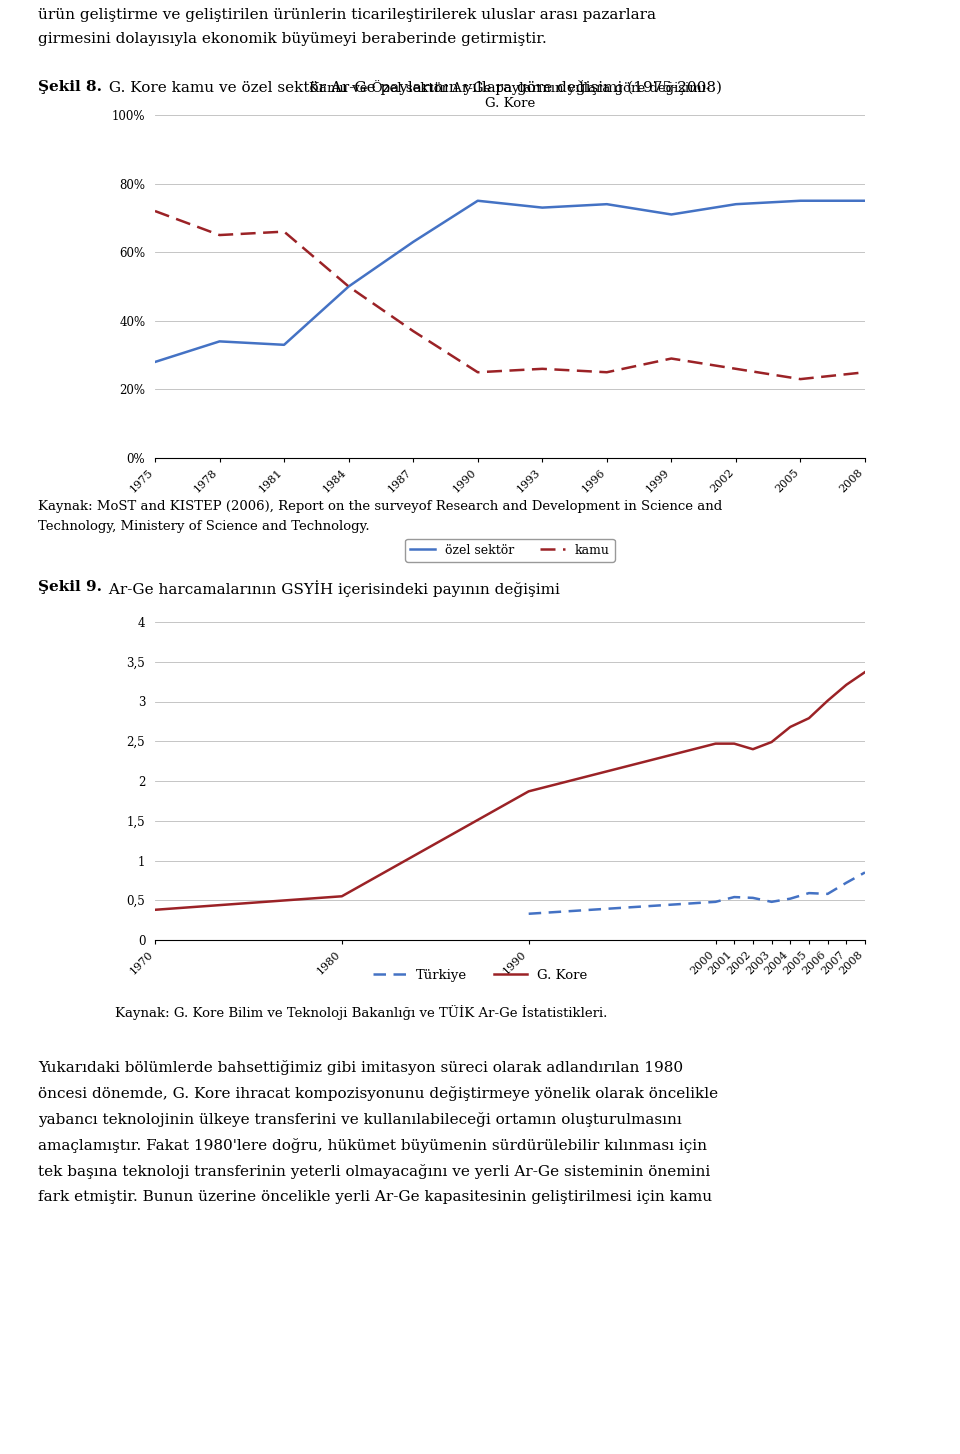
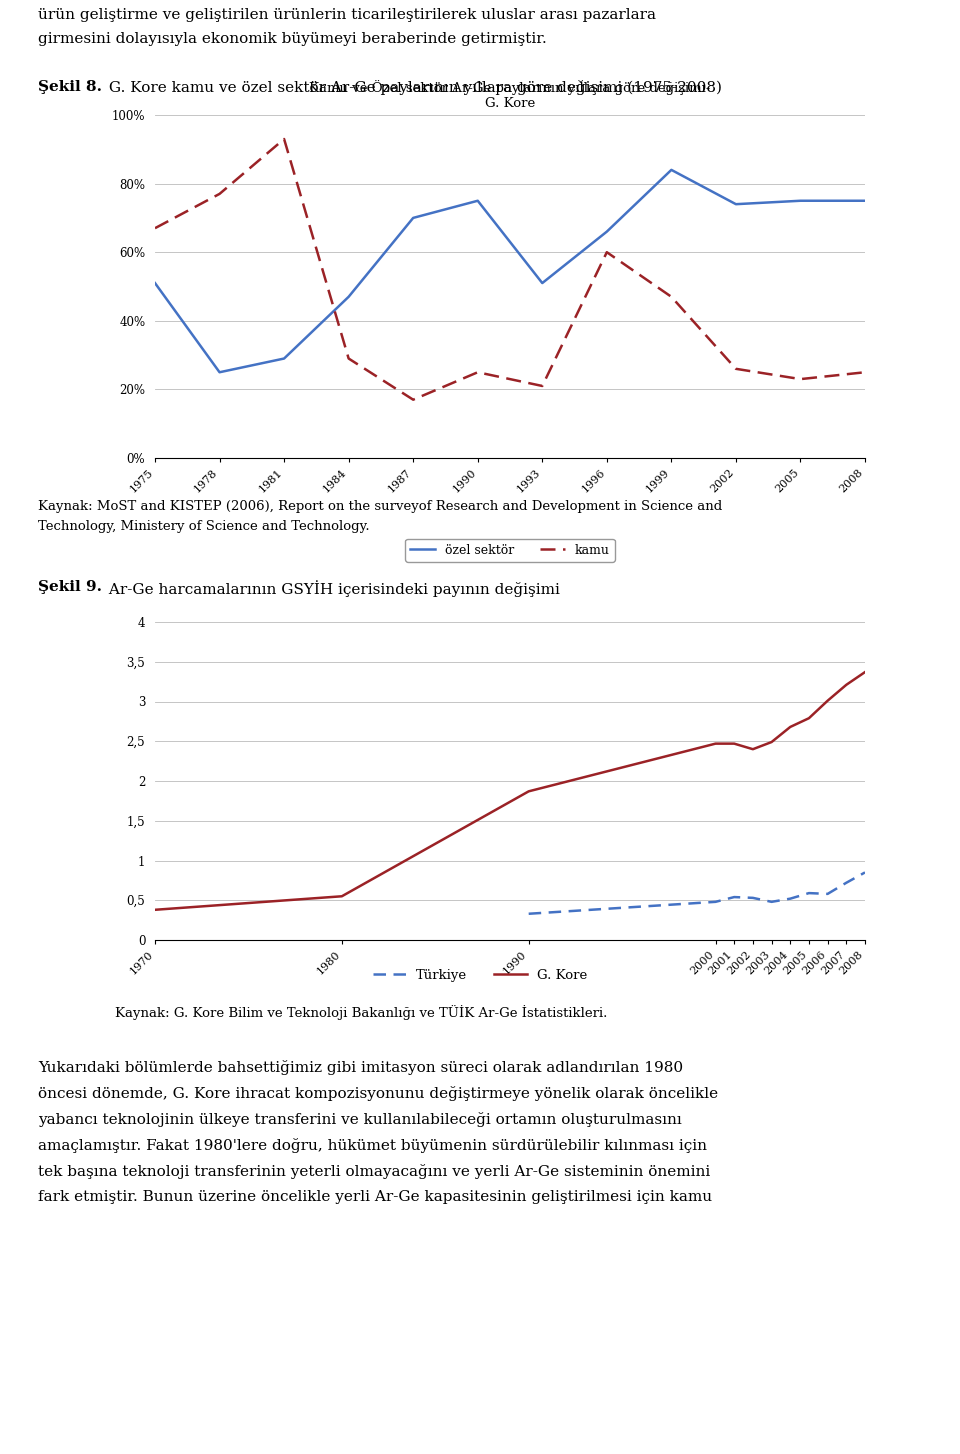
özel sektör/1975: 28% -> 51%
kamu/1975: 72% -> 67%
özel sektör/1978: 34% -> 25%
kamu/1978: 65% -> 77%
özel sektör/1981: 33% -> 29%
kamu/1981: 66% -> 93%
özel sektör/1984: 50% -> 47%
kamu/1984: 50% -> 29%
özel sektör/1987: 63% -> 70%
kamu/1987: 37% -> 17%
özel sektör/1993: 73% -> 51%
kamu/1993: 26% -> 21%
özel sektör/1996: 74% -> 66%
kamu/1996: 25% -> 60%
özel sektör/1999: 71% -> 84%
kamu/1999: 29% -> 47%
